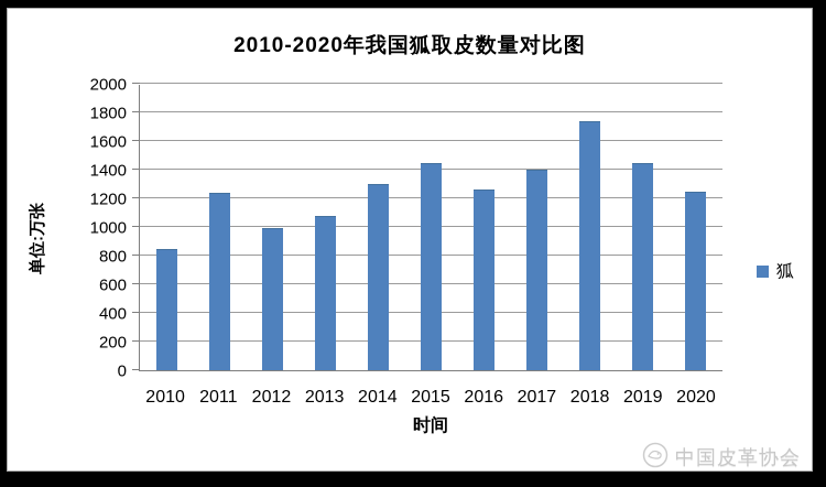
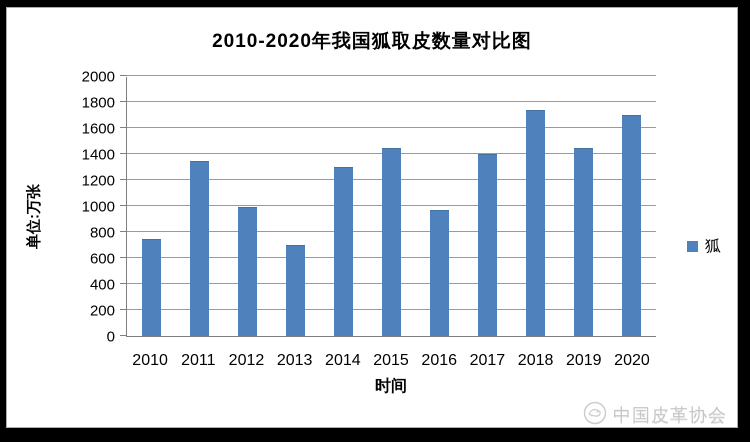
2010: 840 -> 750
2011: 1240 -> 1350
2013: 1080 -> 700
2016: 1260 -> 970
2020: 1250 -> 1700
